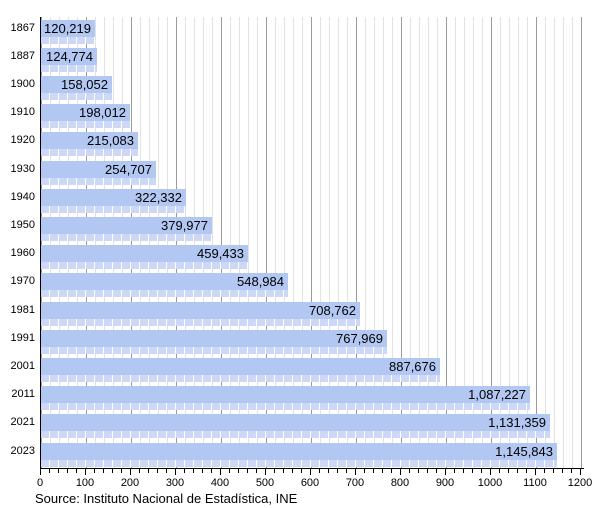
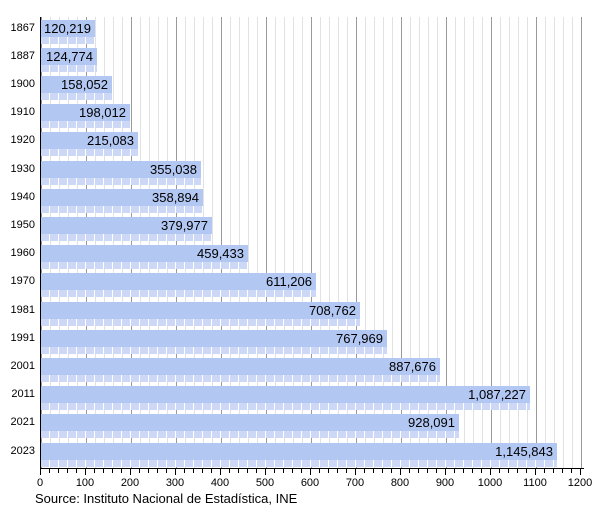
1930: 254,707 -> 355,038
1940: 322,332 -> 358,894
1970: 548,984 -> 611,206
2021: 1,131,359 -> 928,091
